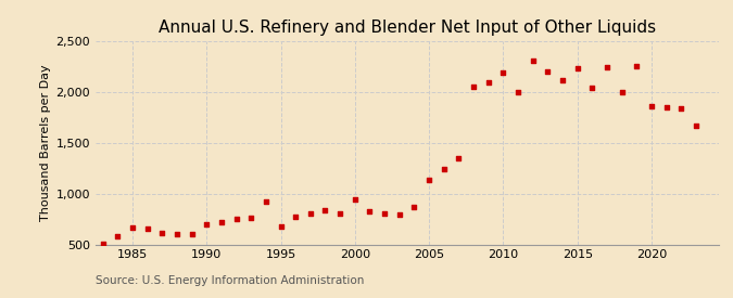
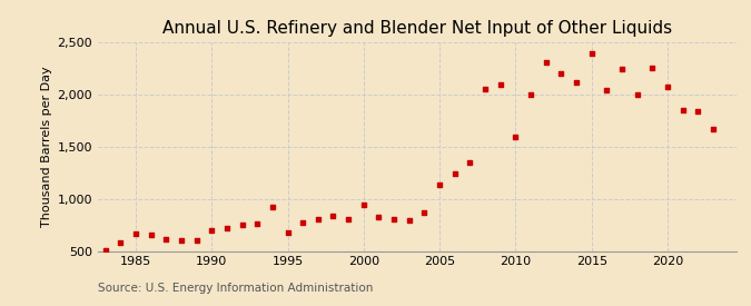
2010: 2,200 -> 1,600
2015: 2,240 -> 2,400
2020: 1,860 -> 2,080
